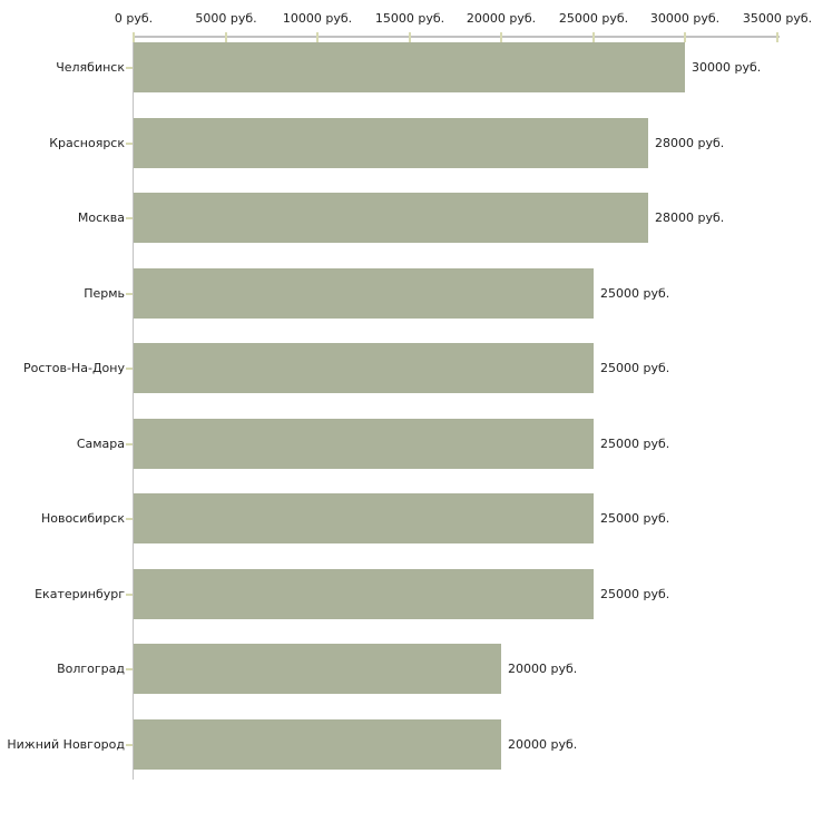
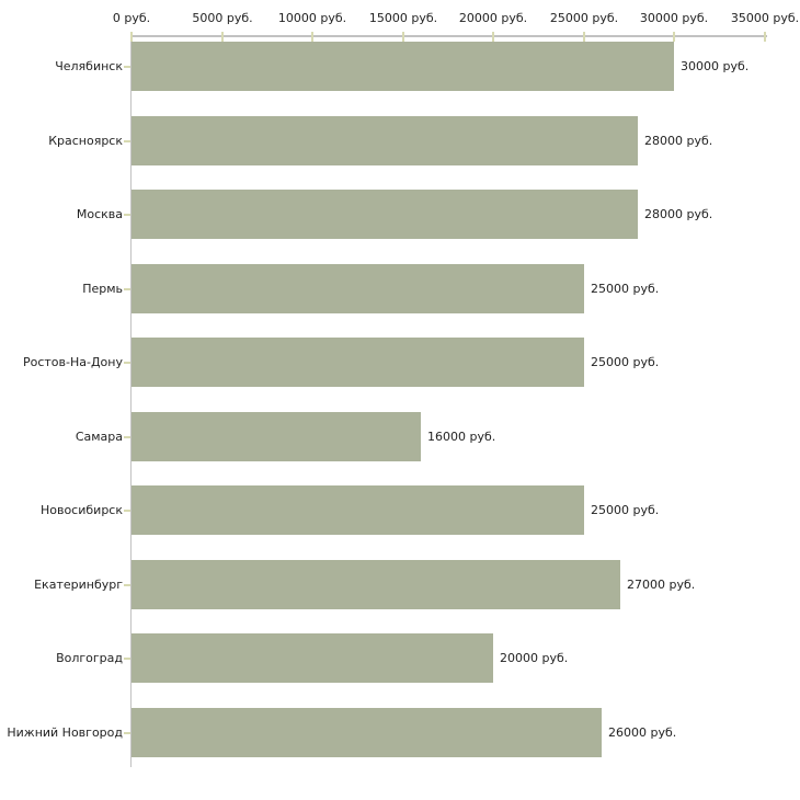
Самара: 25000 -> 16000
Екатеринбург: 25000 -> 27000
Нижний Новгород: 20000 -> 26000
